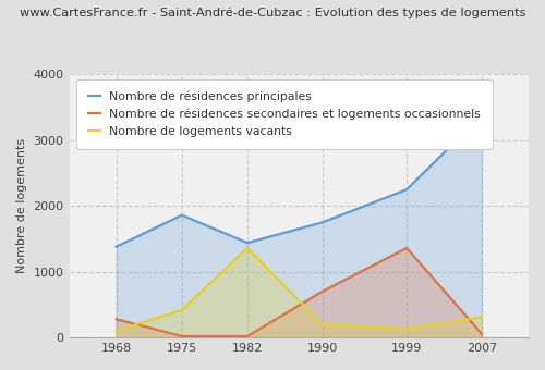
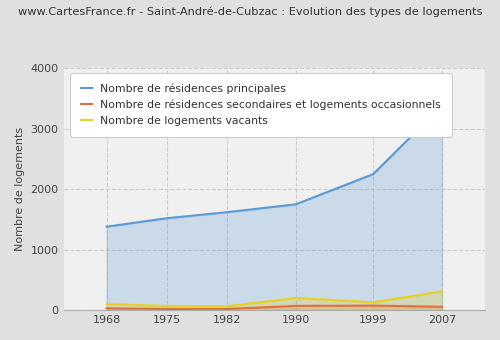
Nombre de résidences secondaires et logements occasionnels/1968: 280 -> 30
Nombre de résidences principales/1975: 1860 -> 1520
Nombre de logements vacants/1975: 420 -> 70
Nombre de résidences principales/1982: 1440 -> 1620
Nombre de logements vacants/1982: 1360 -> 60
Nombre de résidences secondaires et logements occasionnels/1990: 700 -> 70
Nombre de résidences secondaires et logements occasionnels/1999: 1360 -> 80
